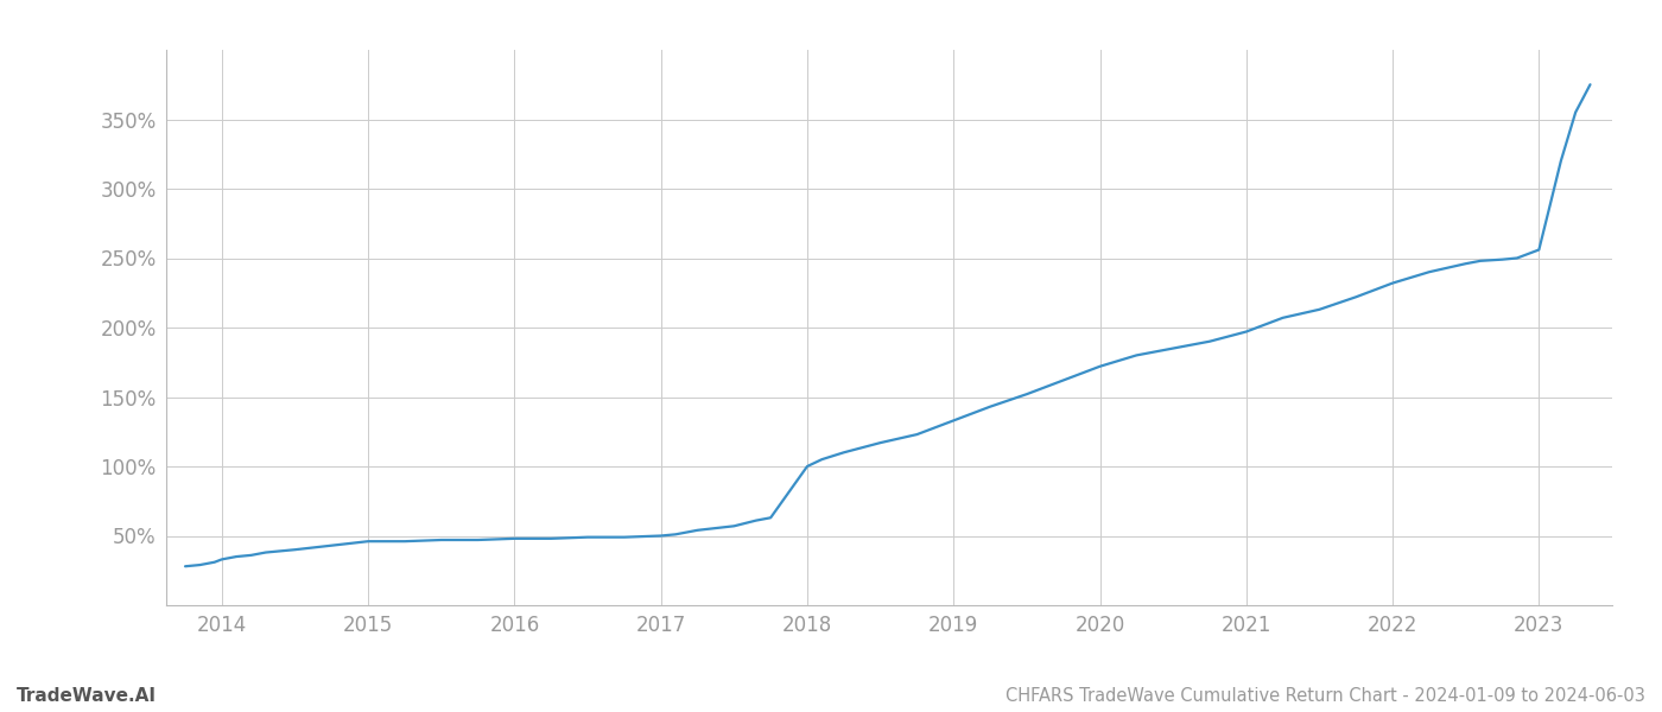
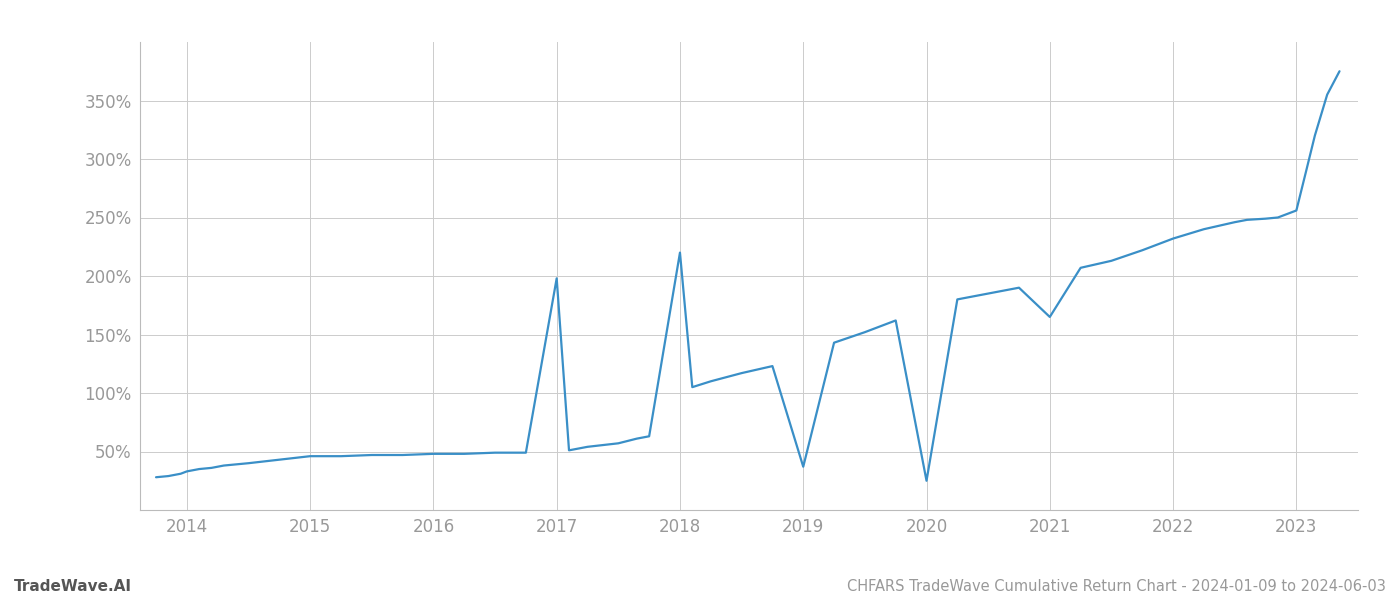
2017: 50% -> 198%
2018: 100% -> 220%
2019: 133% -> 37%
2020: 172% -> 25%
2021: 197% -> 165%
